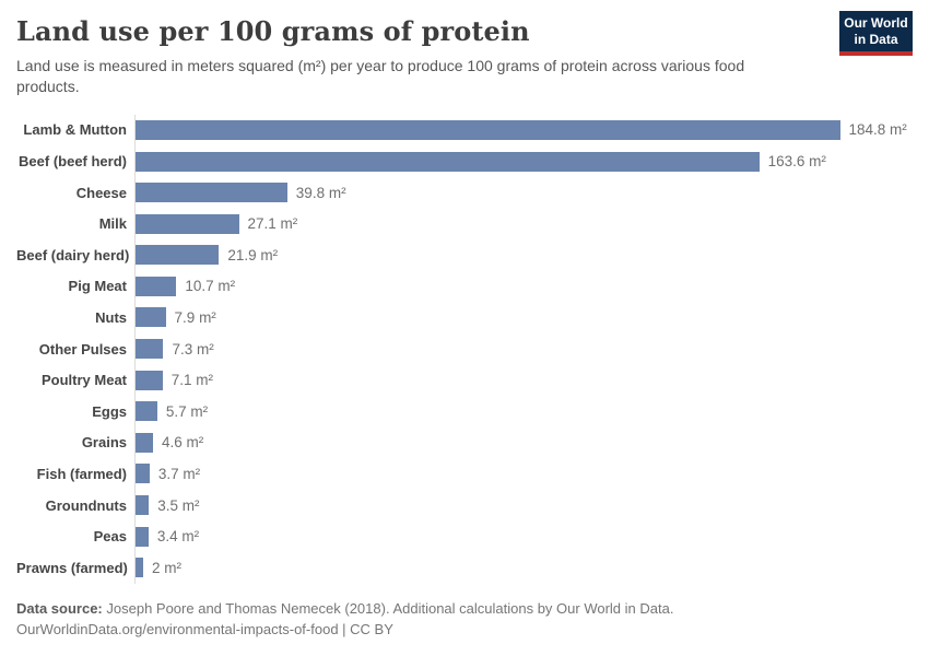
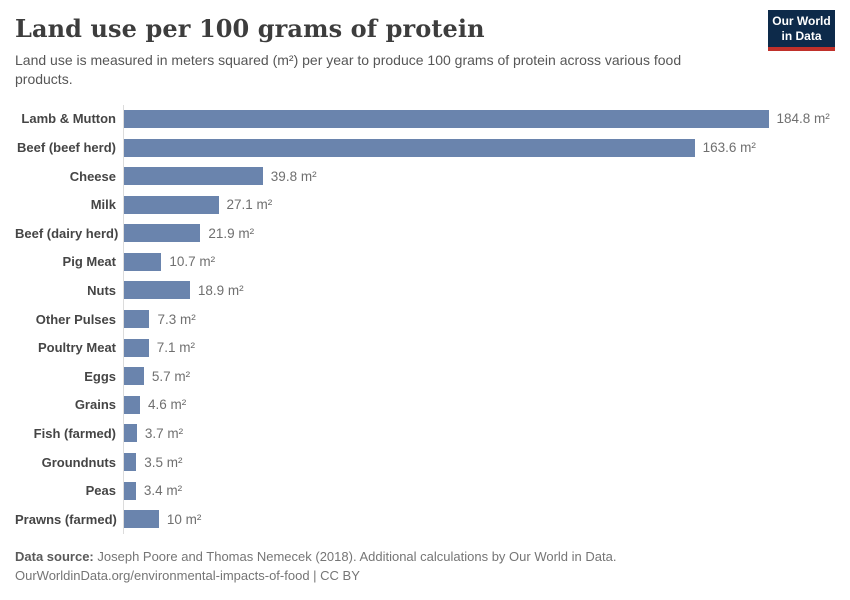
Nuts: 7.9 -> 18.9
Prawns (farmed): 2 -> 10
